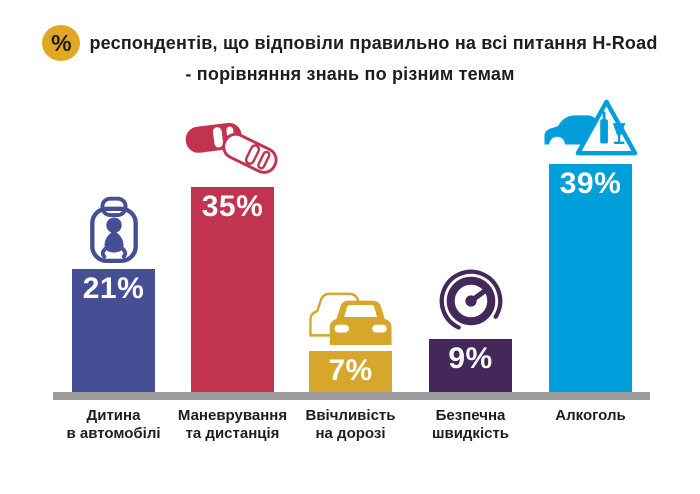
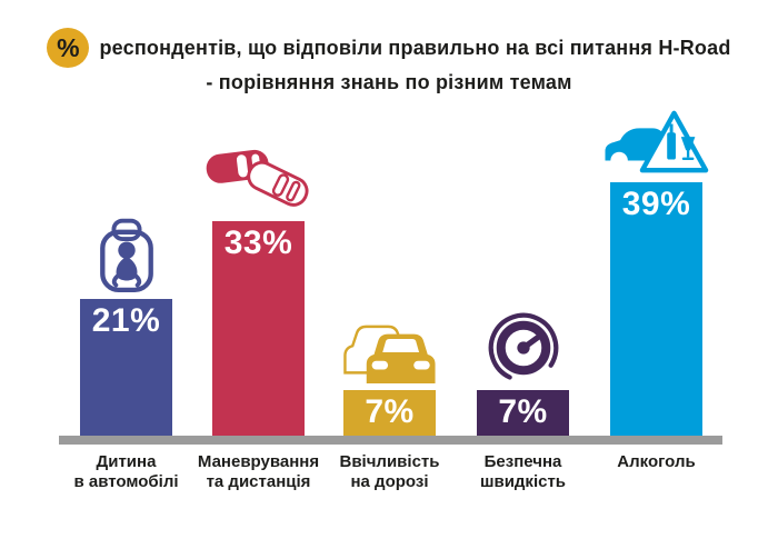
Маневрування та дистанція: 35% -> 33%
Безпечна швидкість: 9% -> 7%
